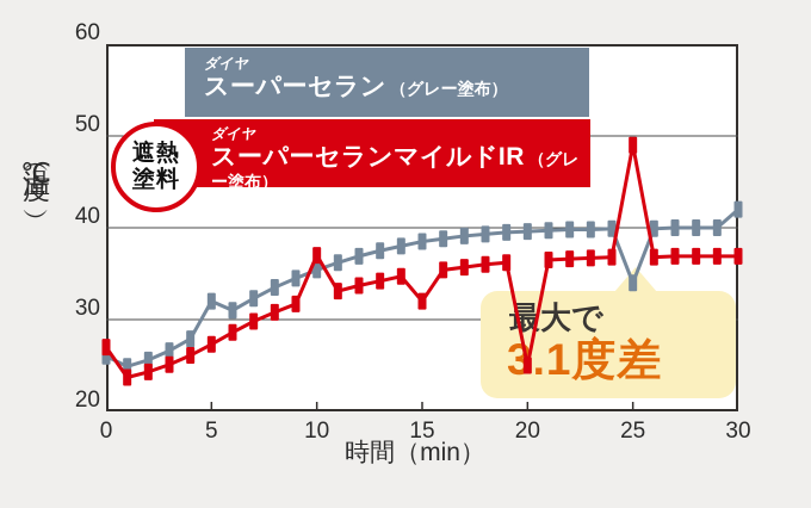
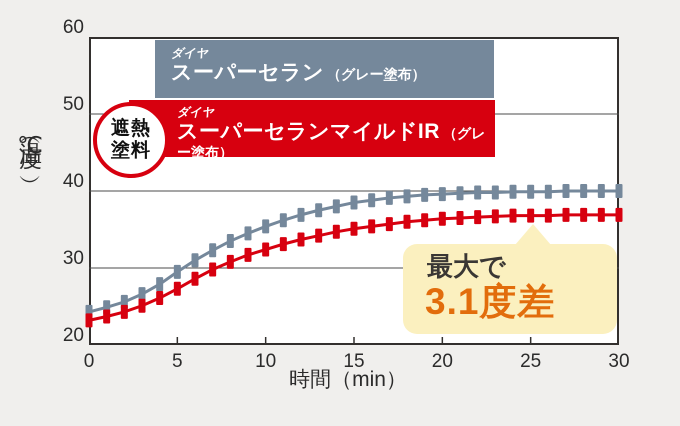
ダイヤ スーパーセラン（グレー塗布）/0: 26 -> 24
ダイヤ スーパーセランマイルドIR（グレー塗布）/0: 27 -> 23
ダイヤ スーパーセラン（グレー塗布）/5: 32 -> 30
ダイヤ スーパーセランマイルドIR（グレー塗布）/10: 37 -> 32
ダイヤ スーパーセランマイルドIR（グレー塗布）/15: 32 -> 35
ダイヤ スーパーセランマイルドIR（グレー塗布）/20: 25 -> 36
ダイヤ スーパーセラン（グレー塗布）/25: 34 -> 40
ダイヤ スーパーセランマイルドIR（グレー塗布）/25: 49 -> 37
ダイヤ スーパーセラン（グレー塗布）/30: 42 -> 40
